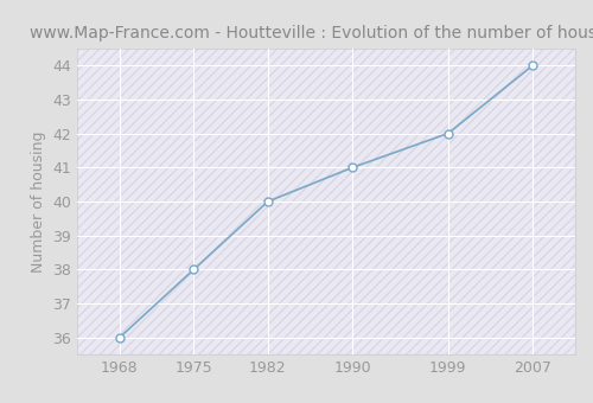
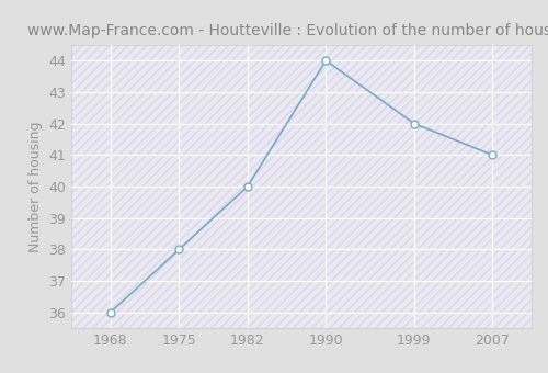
1990: 41 -> 44
2007: 44 -> 41
